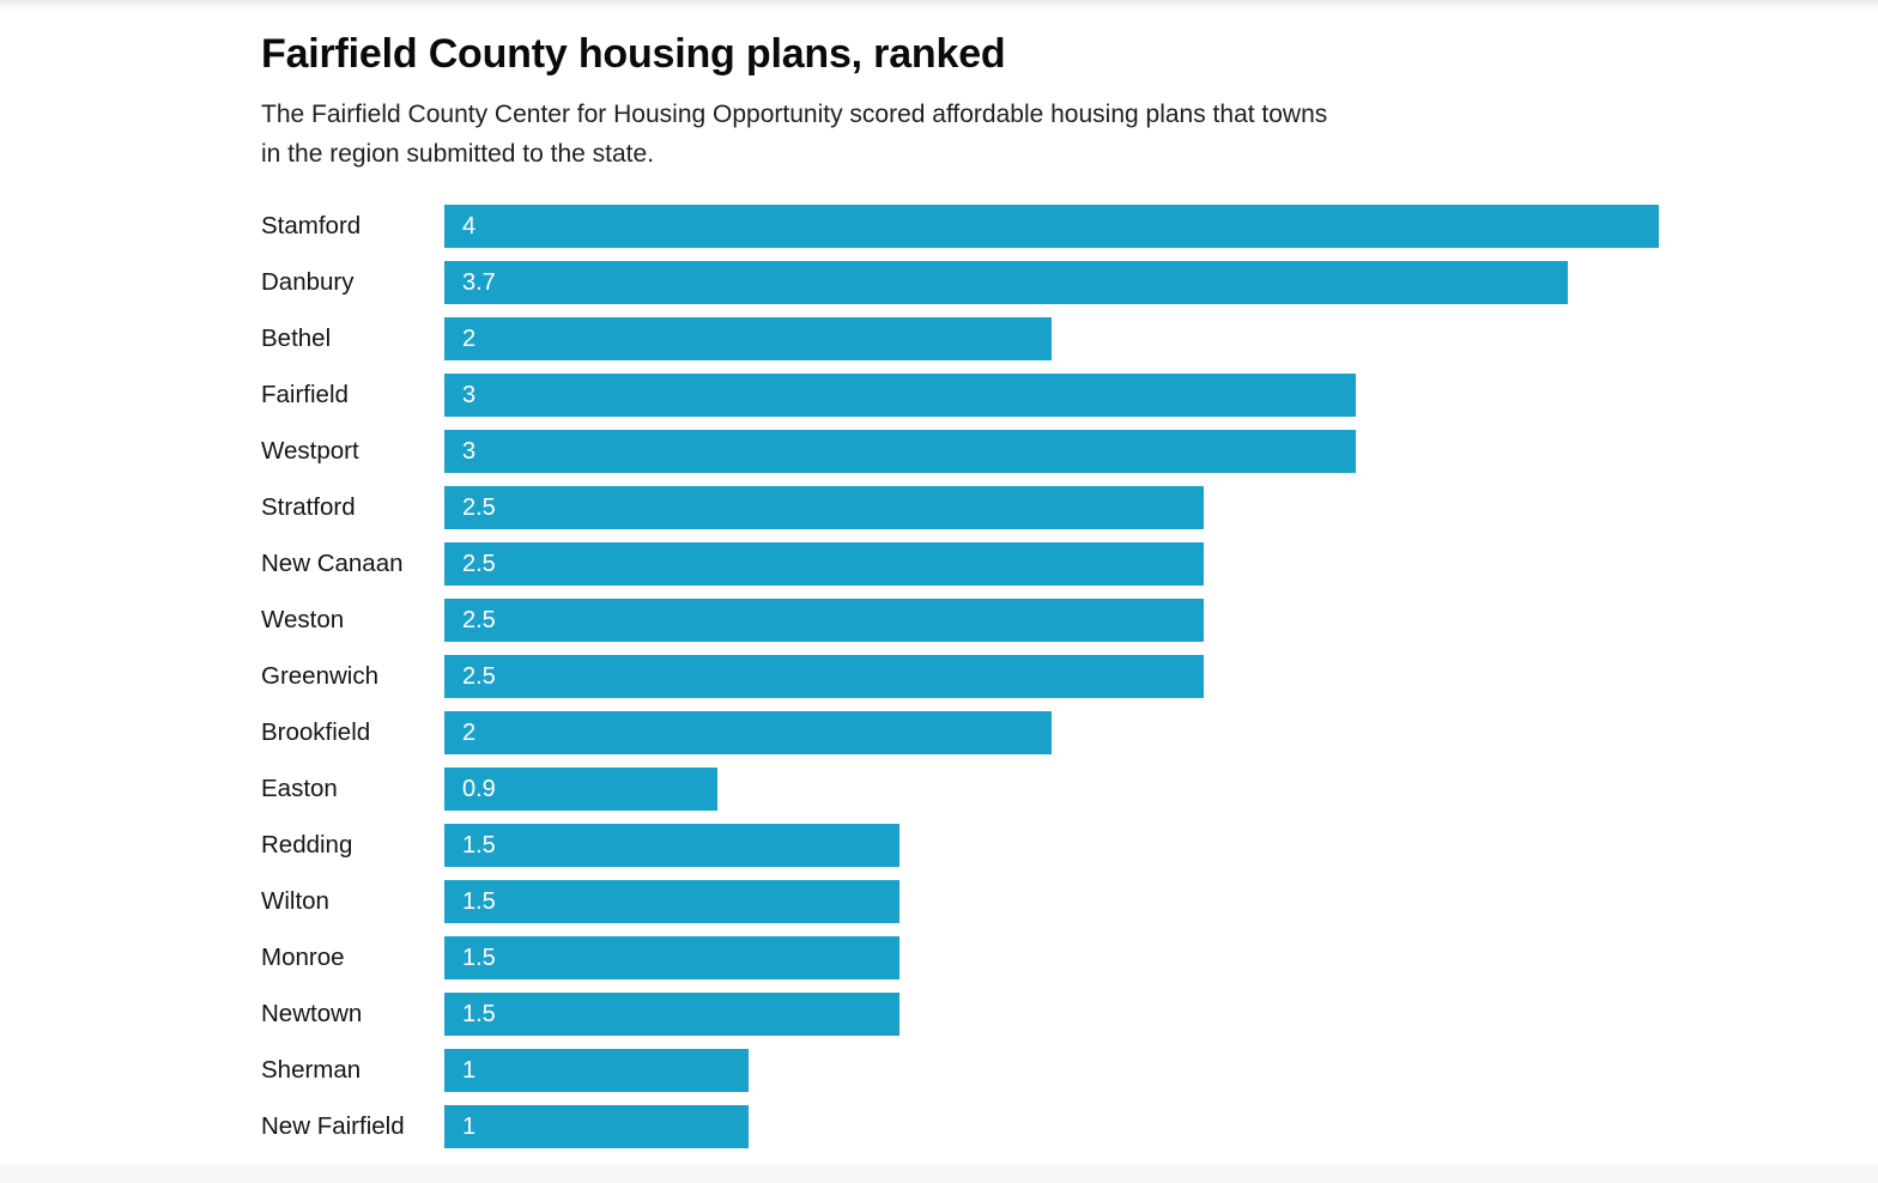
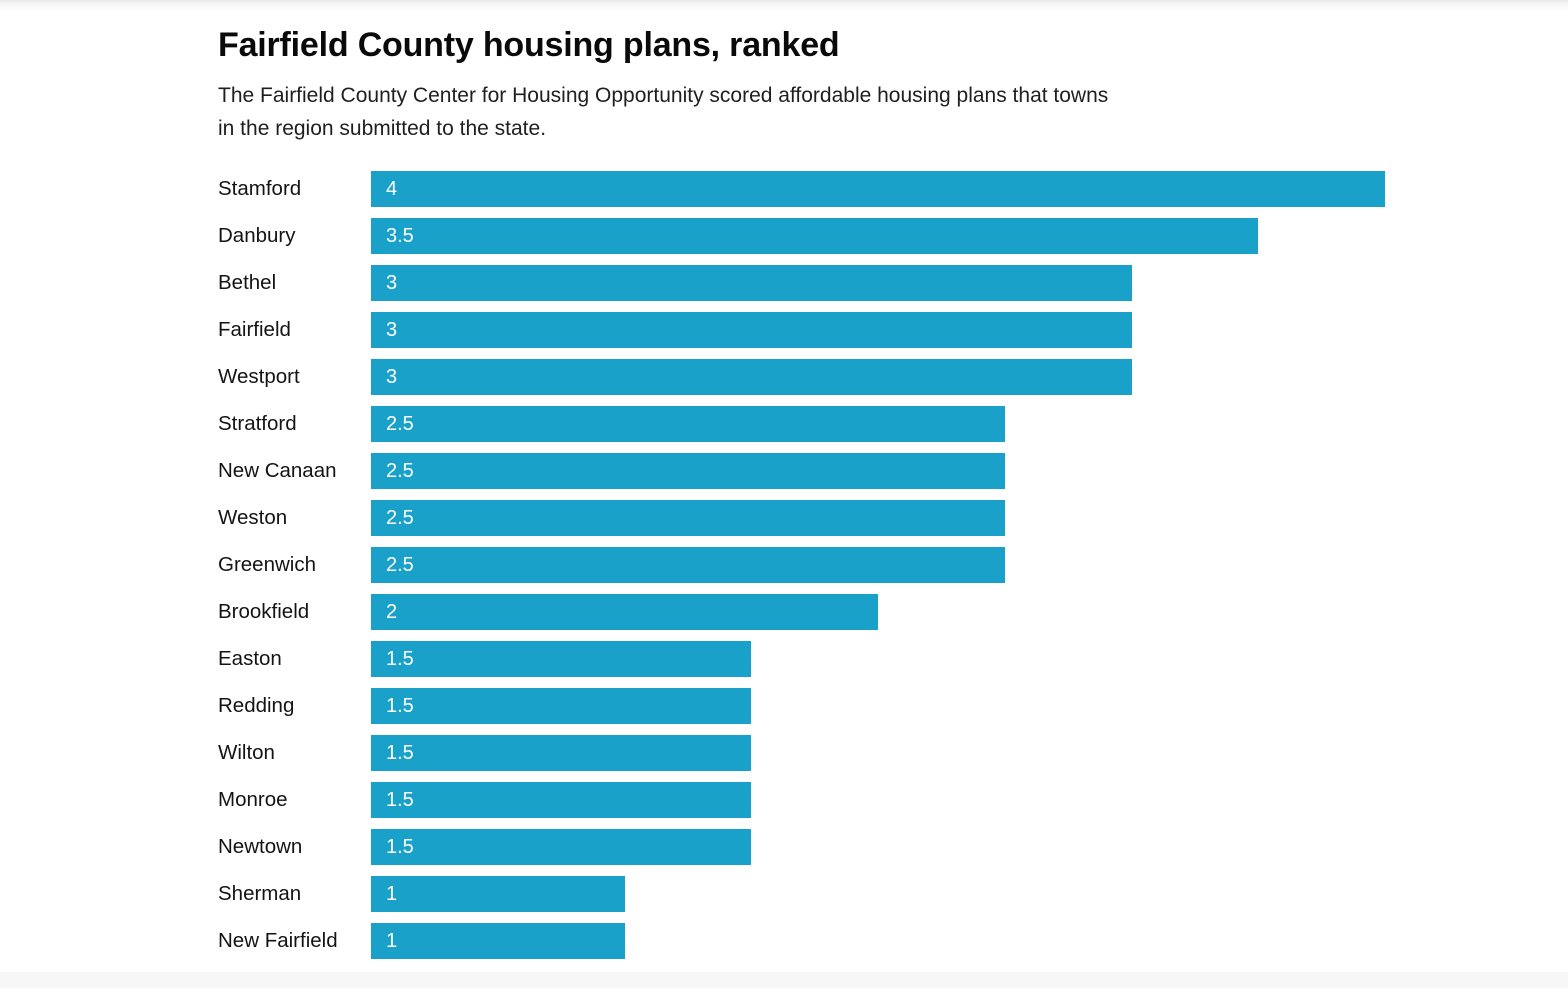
Danbury: 3.7 -> 3.5
Bethel: 2 -> 3
Easton: 0.9 -> 1.5
